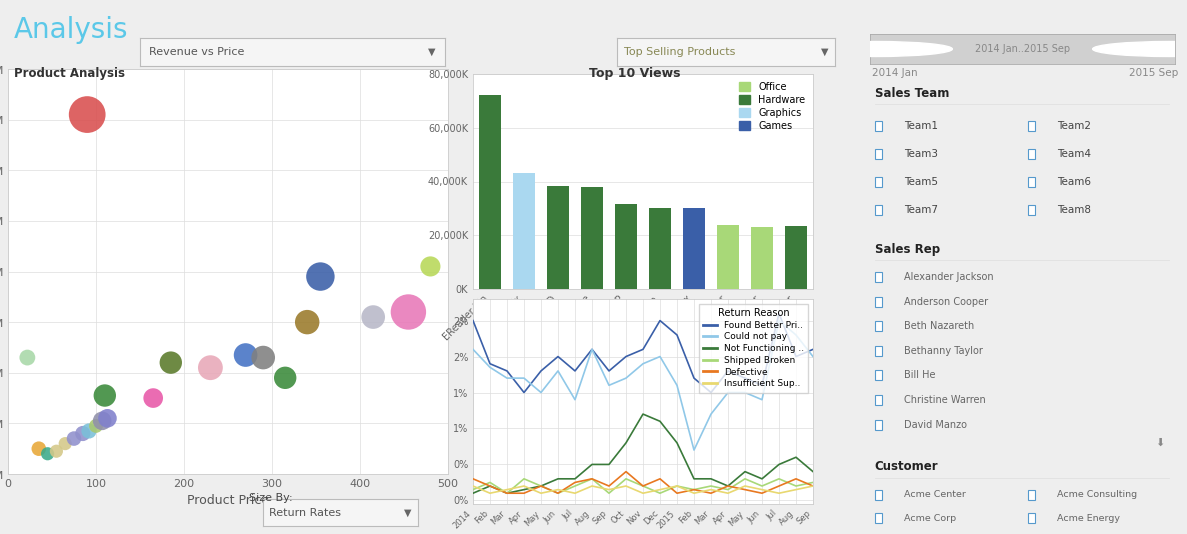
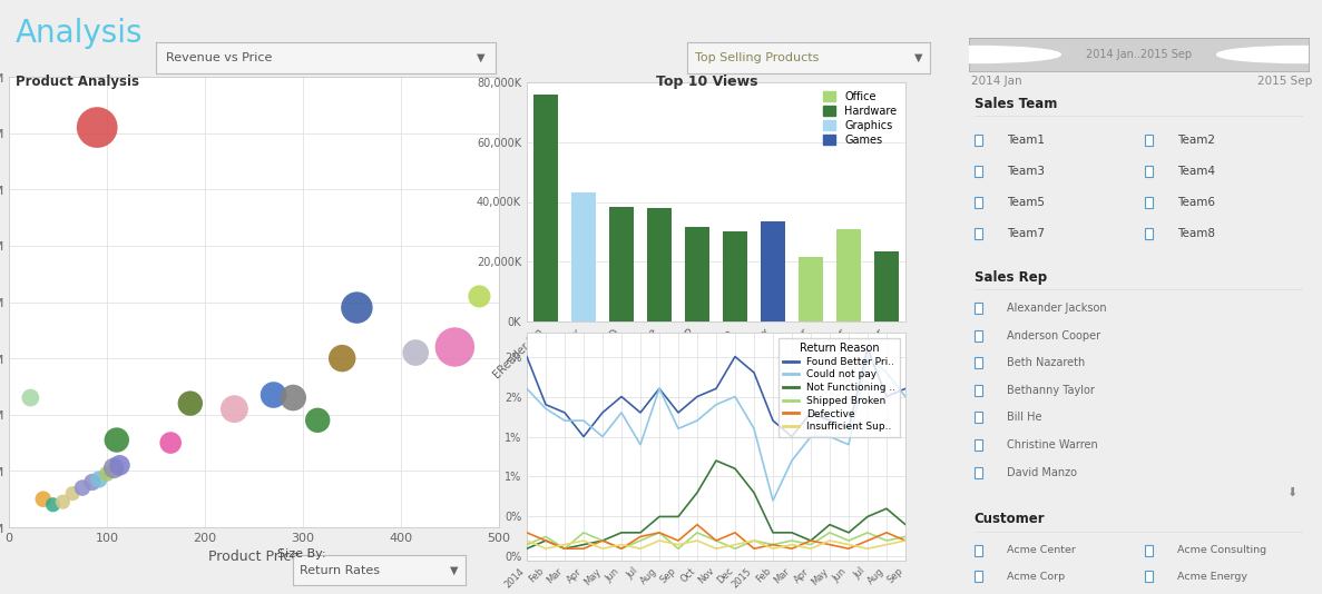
EReader 7in: 72,000K -> 76,000K
Play Box: 30,000K -> 33,500K
Info Folder: 24,000K -> 21,500K
Web Calendar: 23,200K -> 31,000K
